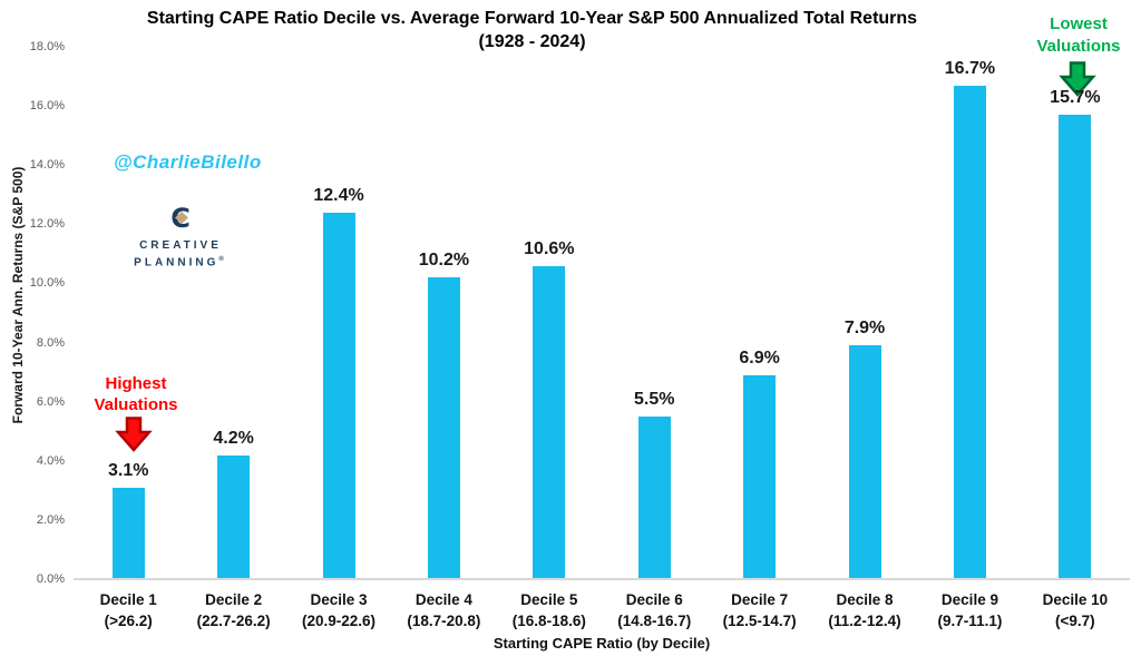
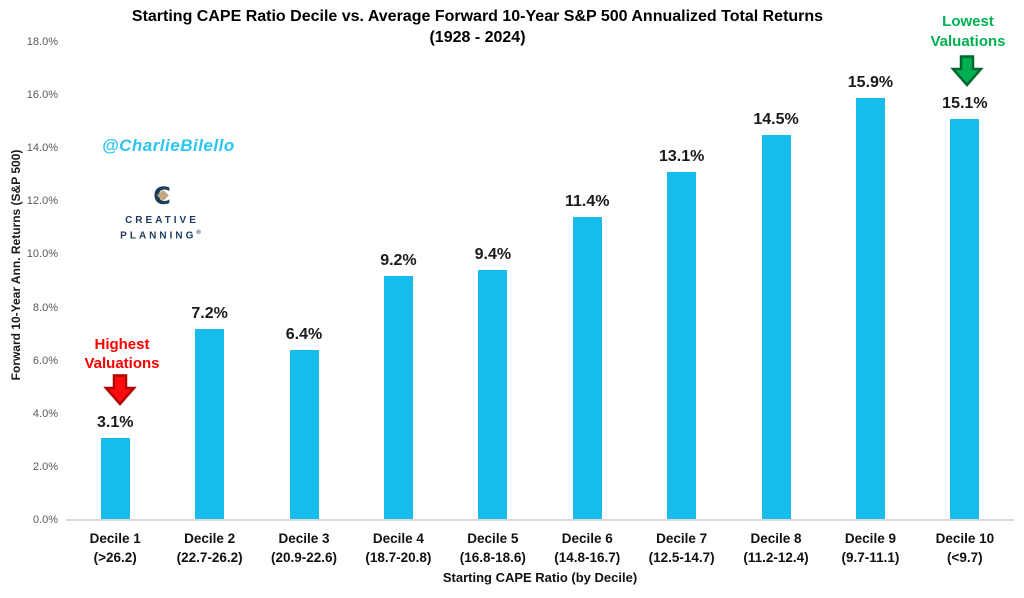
Decile 2: 4.2% -> 7.2%
Decile 3: 12.4% -> 6.4%
Decile 4: 10.2% -> 9.2%
Decile 5: 10.6% -> 9.4%
Decile 6: 5.5% -> 11.4%
Decile 7: 6.9% -> 13.1%
Decile 8: 7.9% -> 14.5%
Decile 9: 16.7% -> 15.9%
Decile 10: 15.7% -> 15.1%
